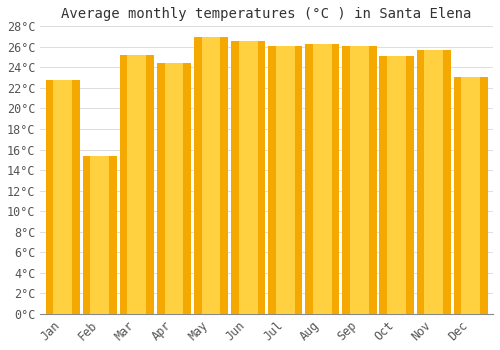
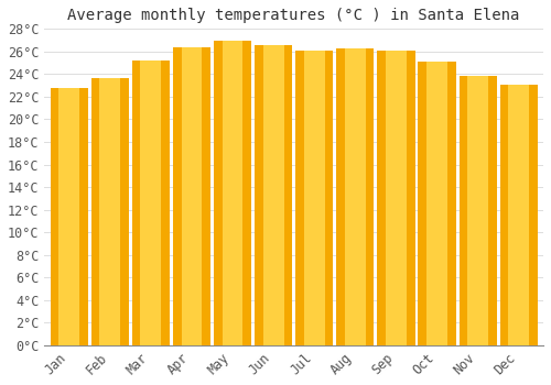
Feb: 15.4°C -> 23.6°C
Apr: 24.4°C -> 26.4°C
Nov: 25.7°C -> 23.8°C
